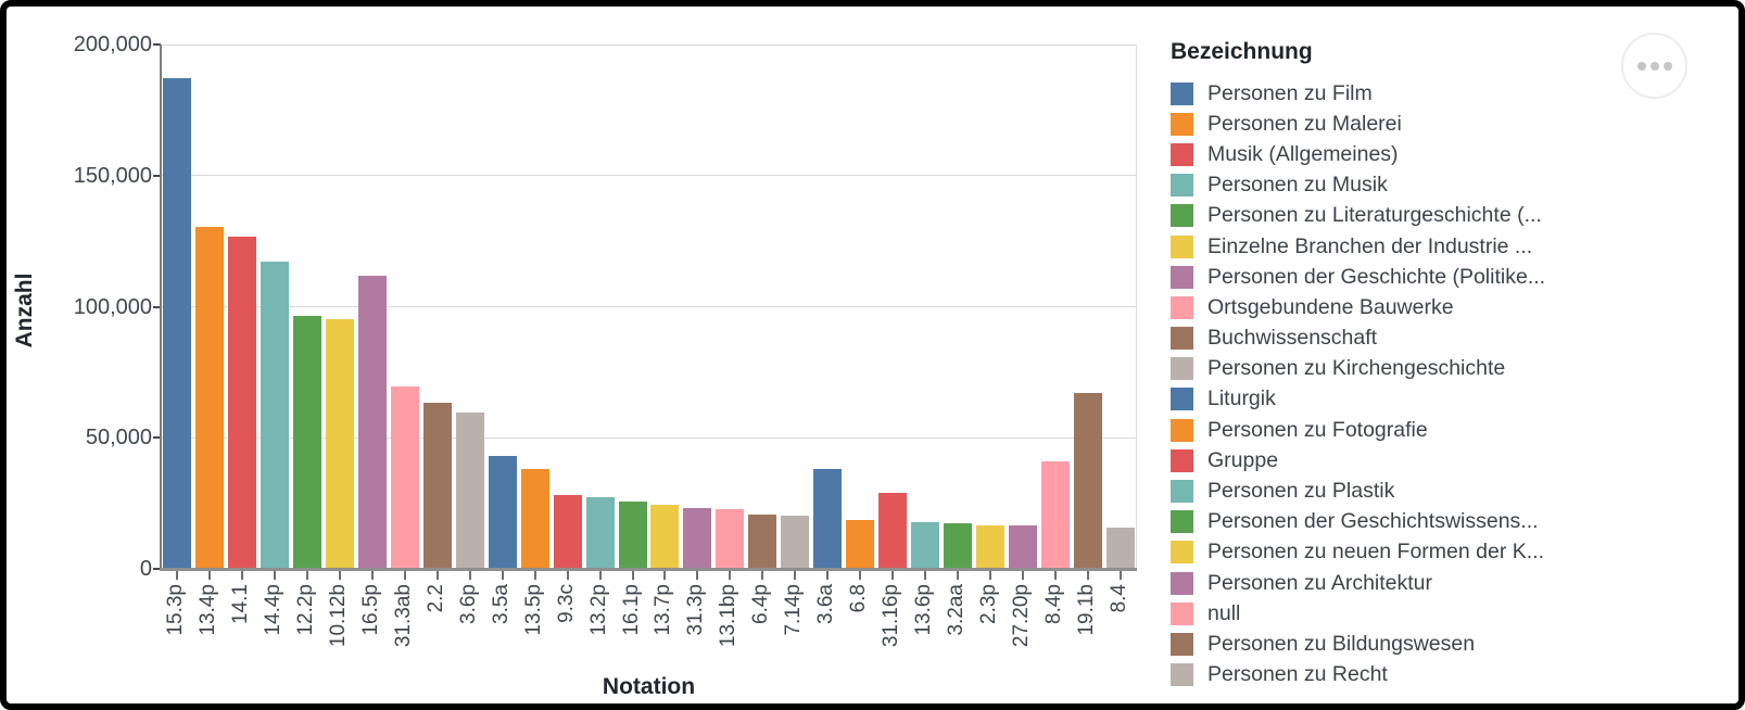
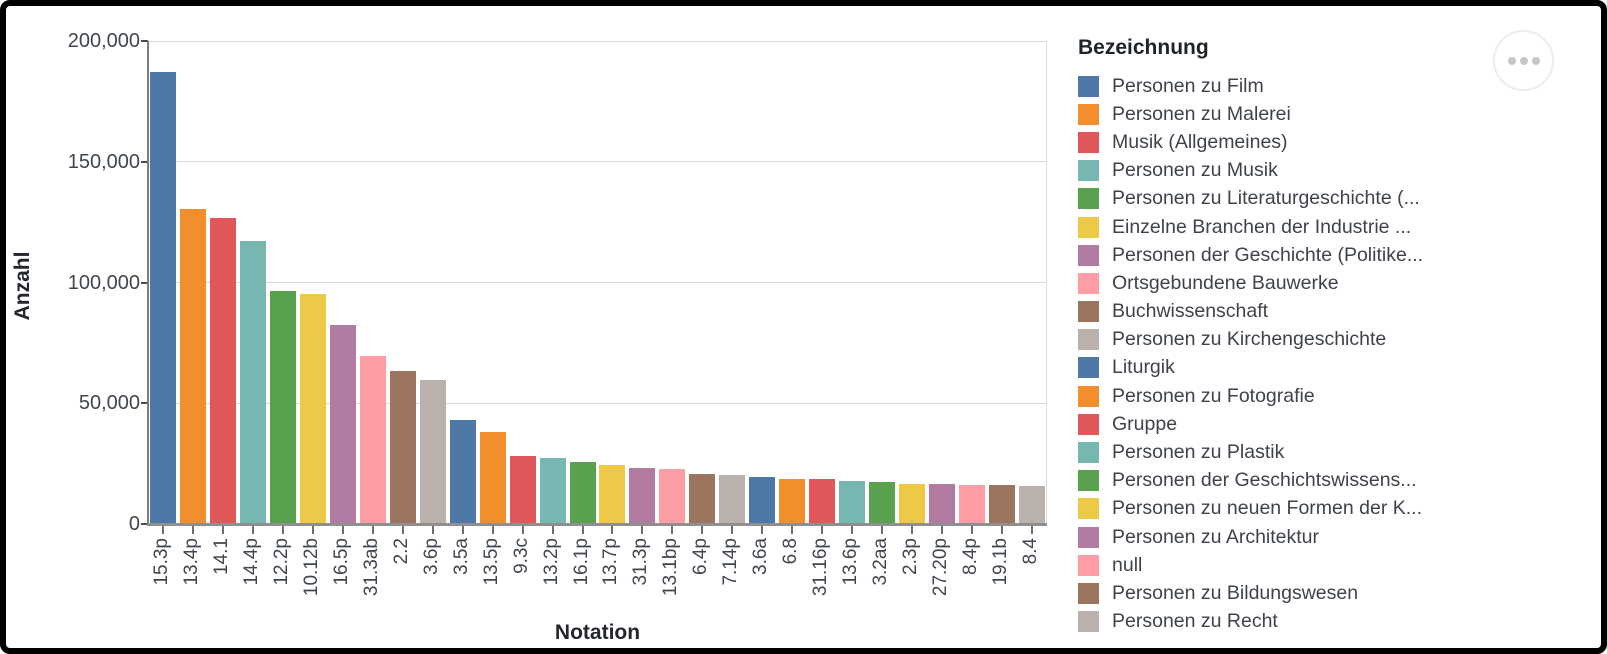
16.5p: 112000 -> 82000
3.6a: 38000 -> 19000
31.16p: 29000 -> 18000
8.4p: 41000 -> 16000
19.1b: 67000 -> 16000
